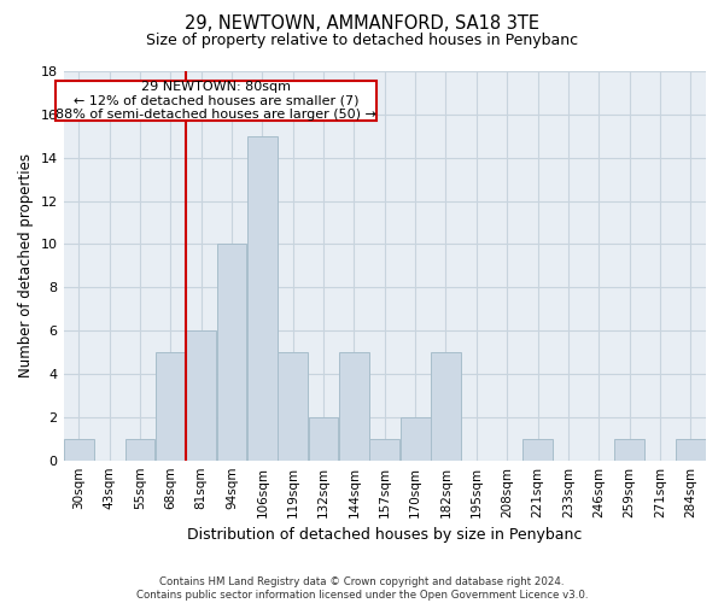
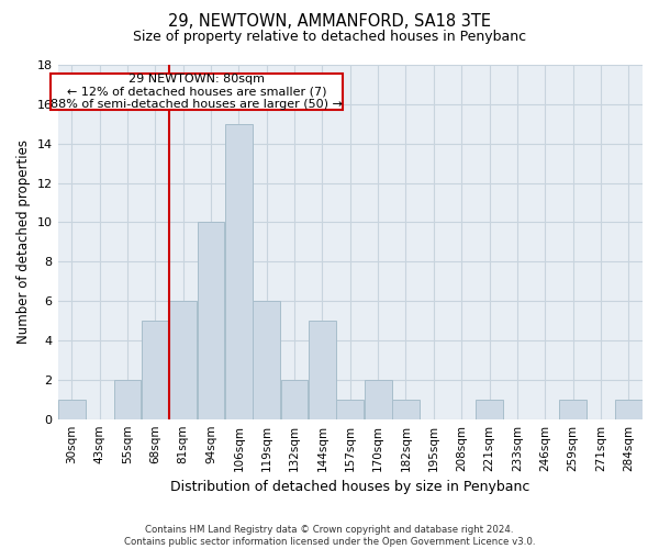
55sqm: 1 -> 2
119sqm: 5 -> 6
182sqm: 5 -> 1
